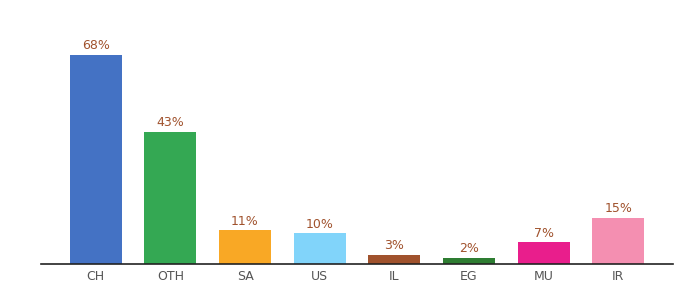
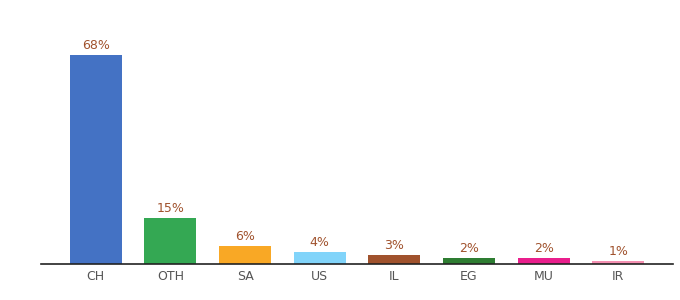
OTH: 43% -> 15%
SA: 11% -> 6%
US: 10% -> 4%
MU: 7% -> 2%
IR: 15% -> 1%
